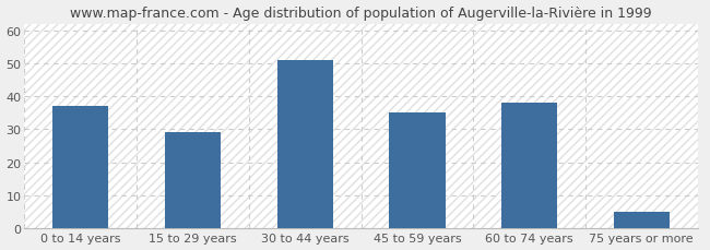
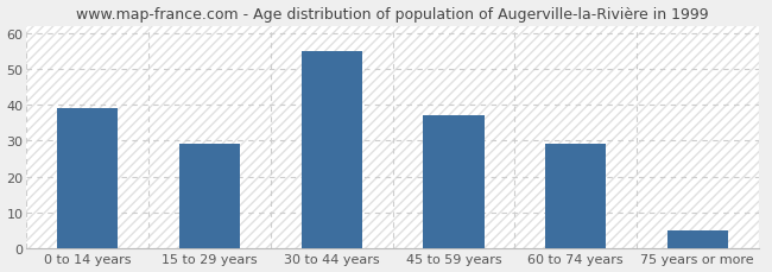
0 to 14 years: 37 -> 39
30 to 44 years: 51 -> 55
45 to 59 years: 35 -> 37
60 to 74 years: 38 -> 29
